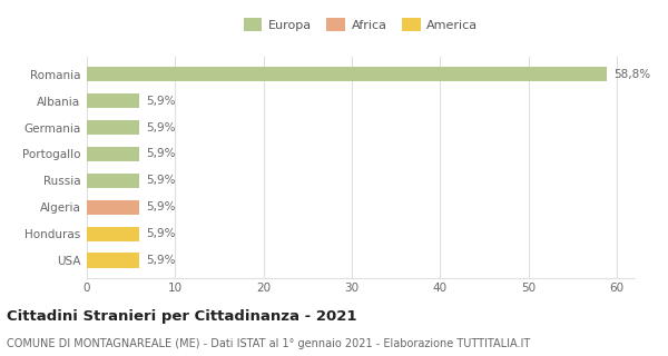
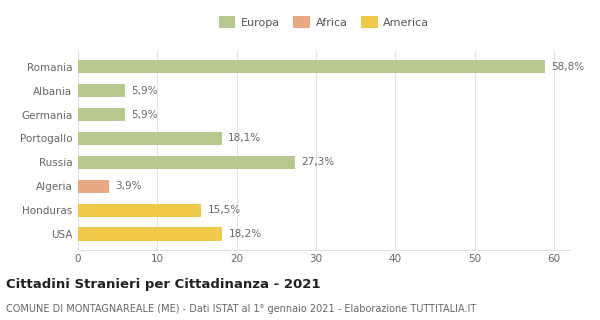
Portogallo: 5,9% -> 18,1%
Russia: 5,9% -> 27,3%
Algeria: 5,9% -> 3,9%
Honduras: 5,9% -> 15,5%
USA: 5,9% -> 18,2%
